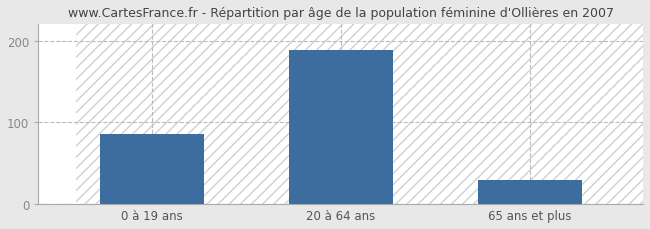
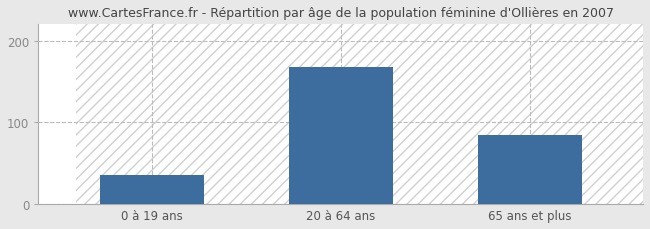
0 à 19 ans: 86 -> 36
20 à 64 ans: 188 -> 168
65 ans et plus: 30 -> 84
